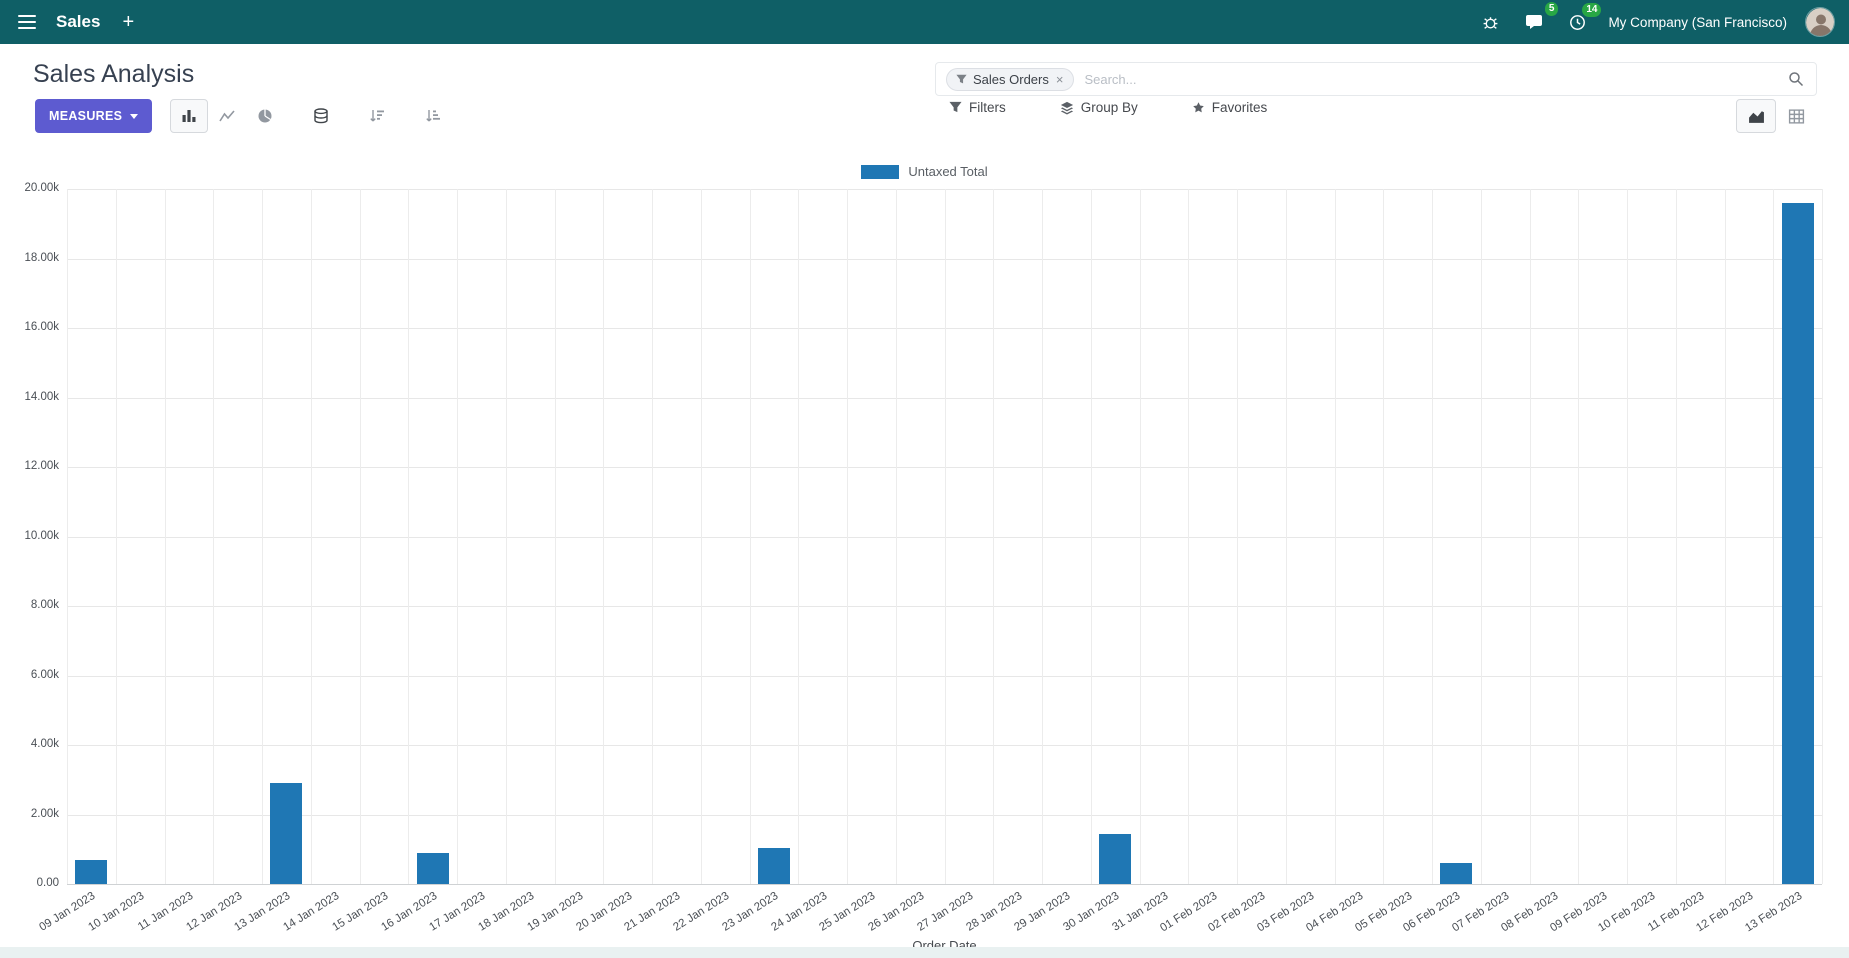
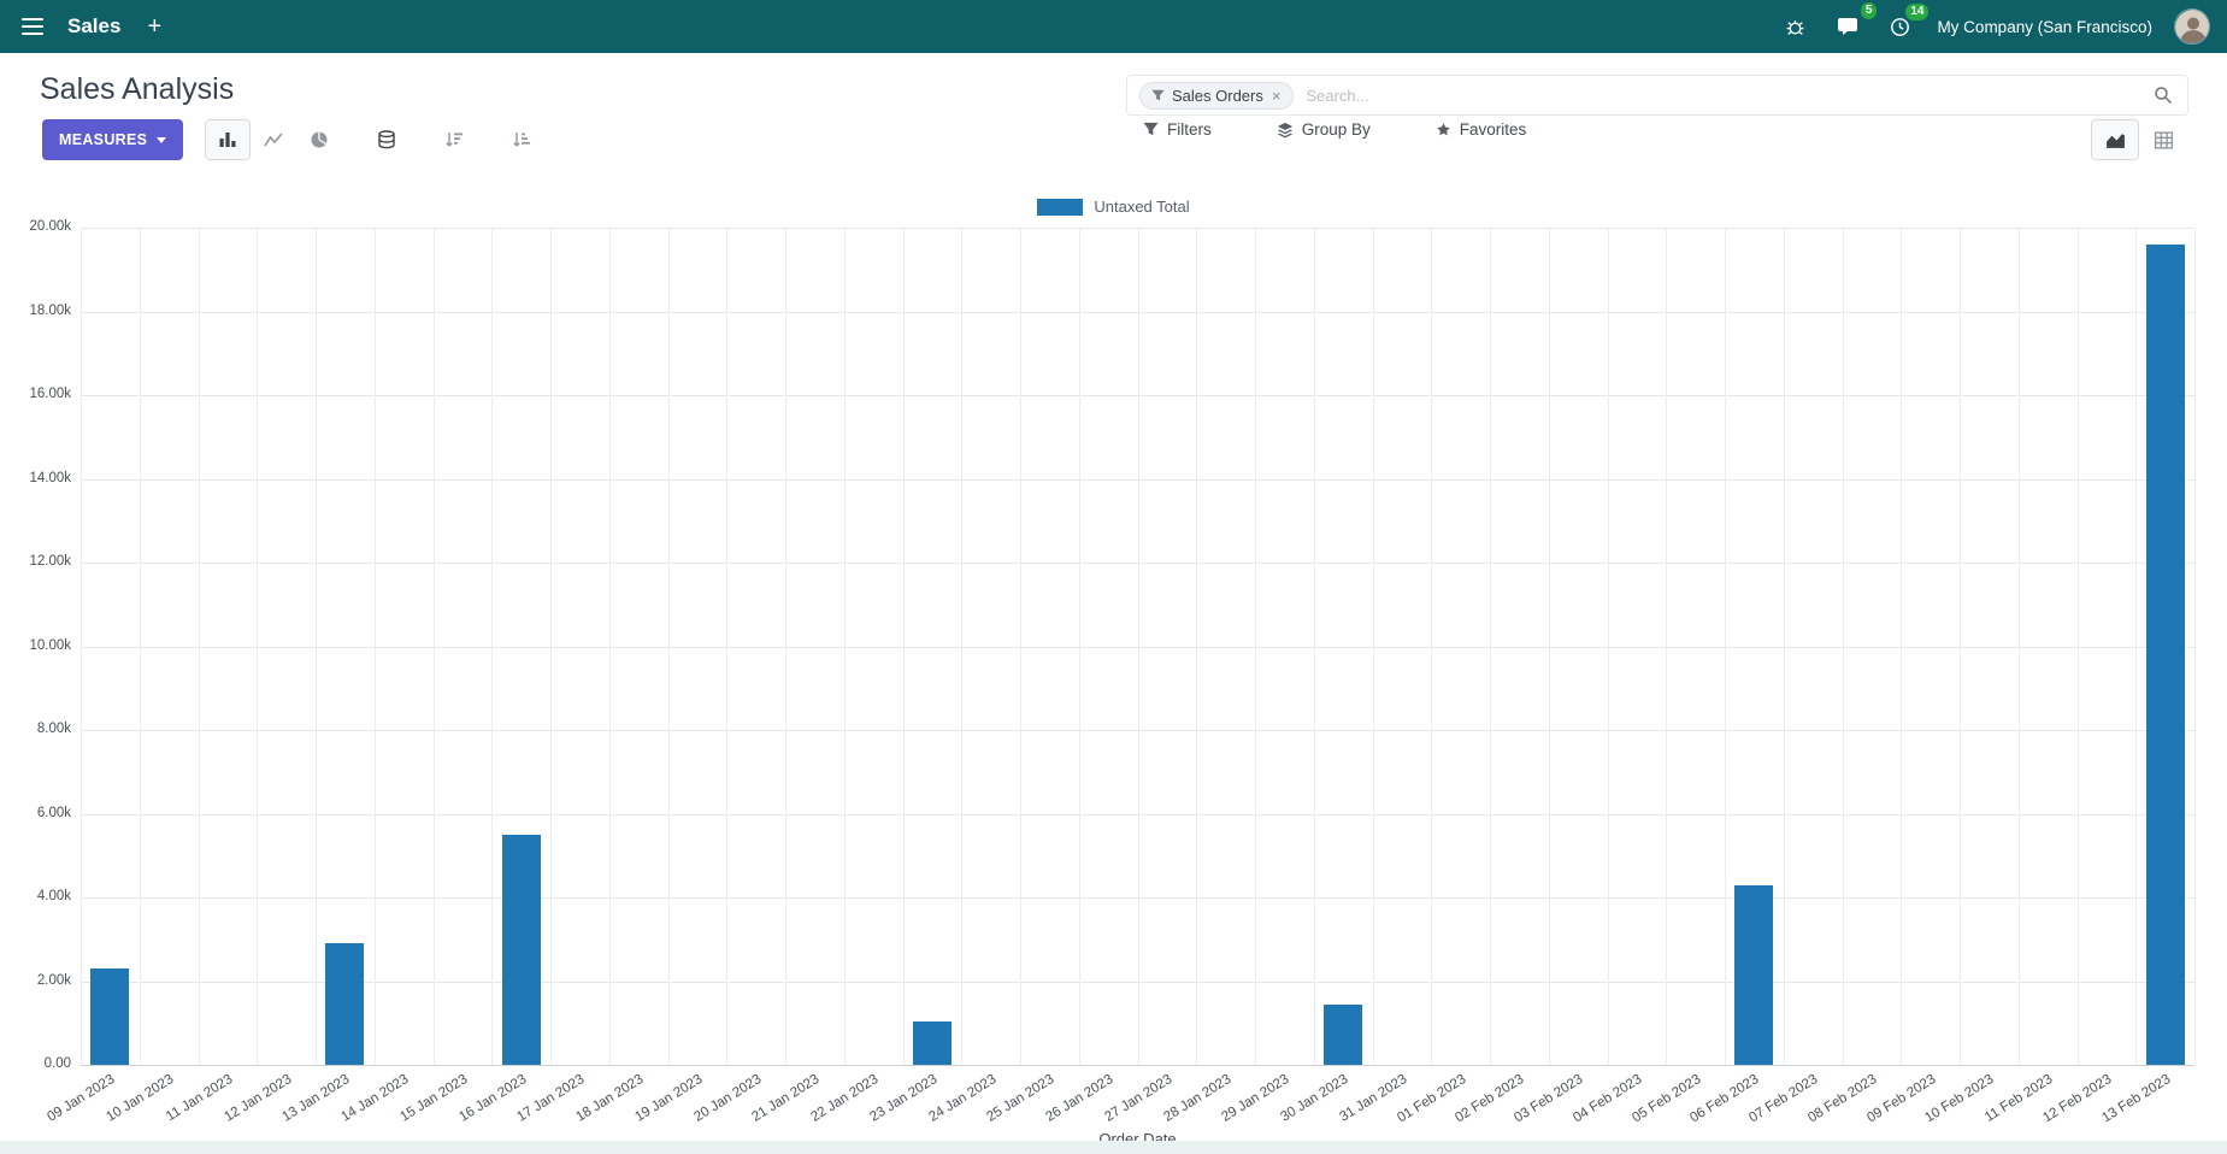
09 Jan 2023: 0.7k -> 2.3k
16 Jan 2023: 0.9k -> 5.5k
06 Feb 2023: 0.6k -> 4.3k
